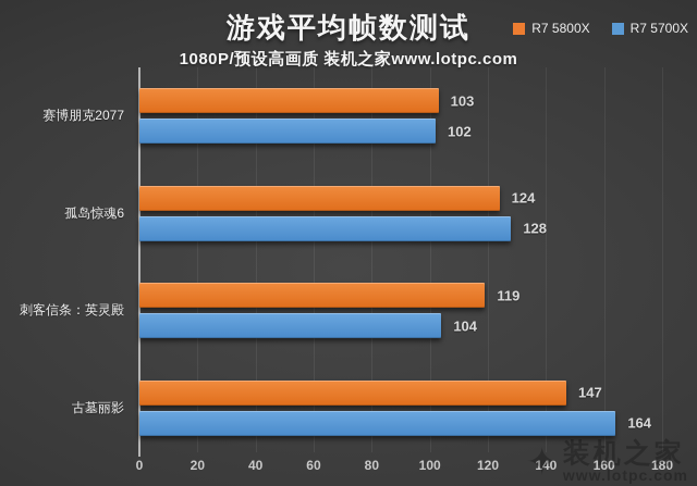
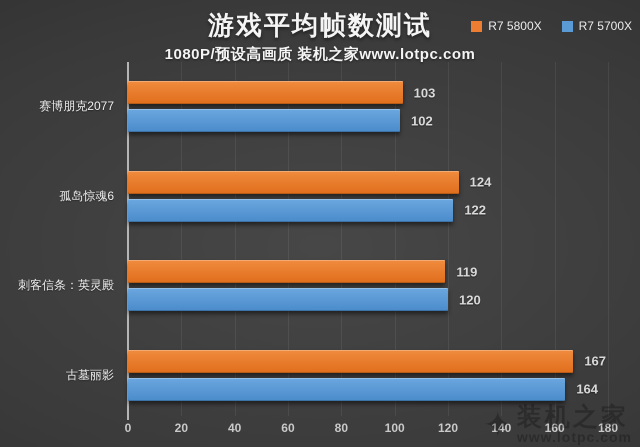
R7 5700X/孤岛惊魂6: 128 -> 122
R7 5700X/刺客信条：英灵殿: 104 -> 120
R7 5800X/古墓丽影: 147 -> 167
